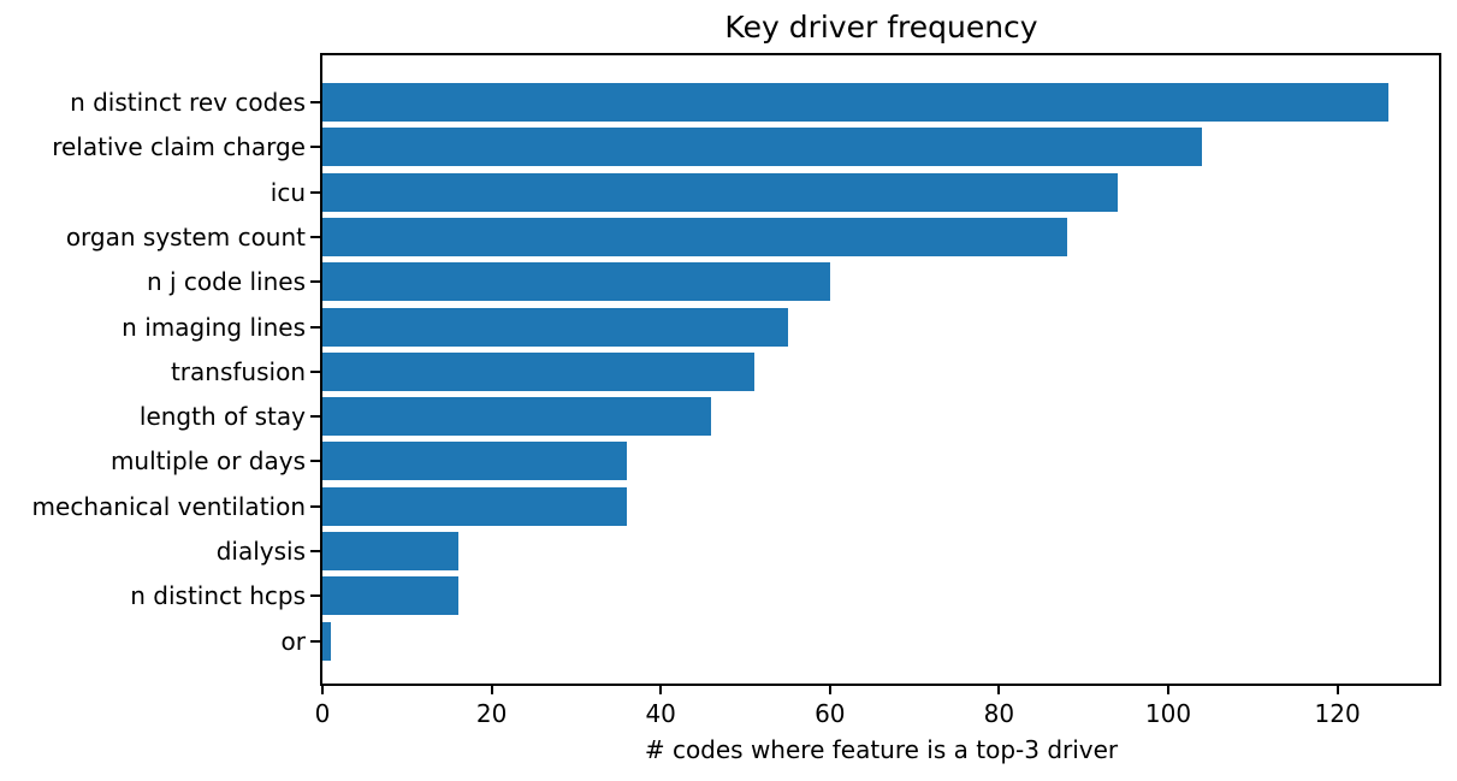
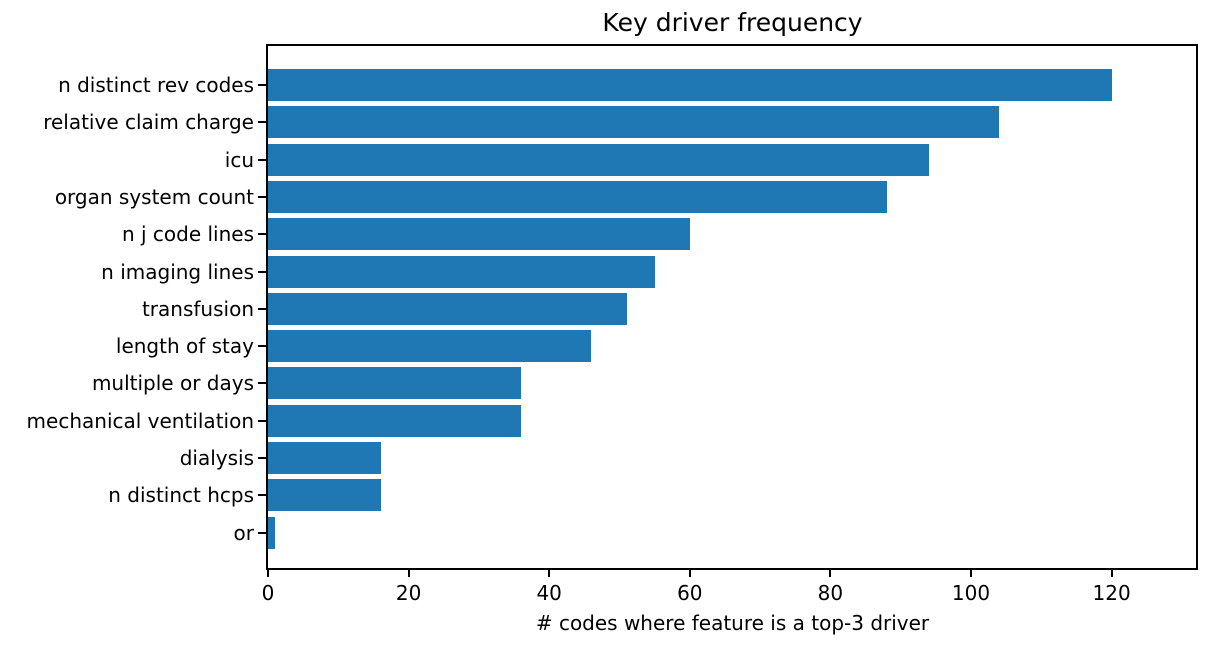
n distinct rev codes: 126 -> 120
